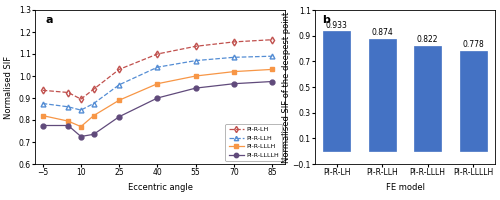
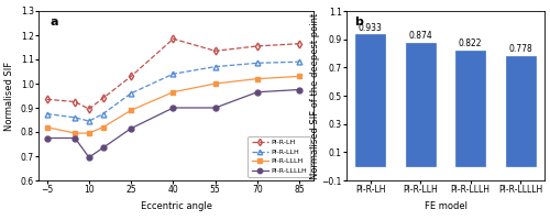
PI-R-LLLH/10: 0.770 -> 0.795
PI-R-LLLLH/10: 0.725 -> 0.695
PI-R-LH/40: 1.100 -> 1.185
PI-R-LLLLH/55: 0.945 -> 0.900
